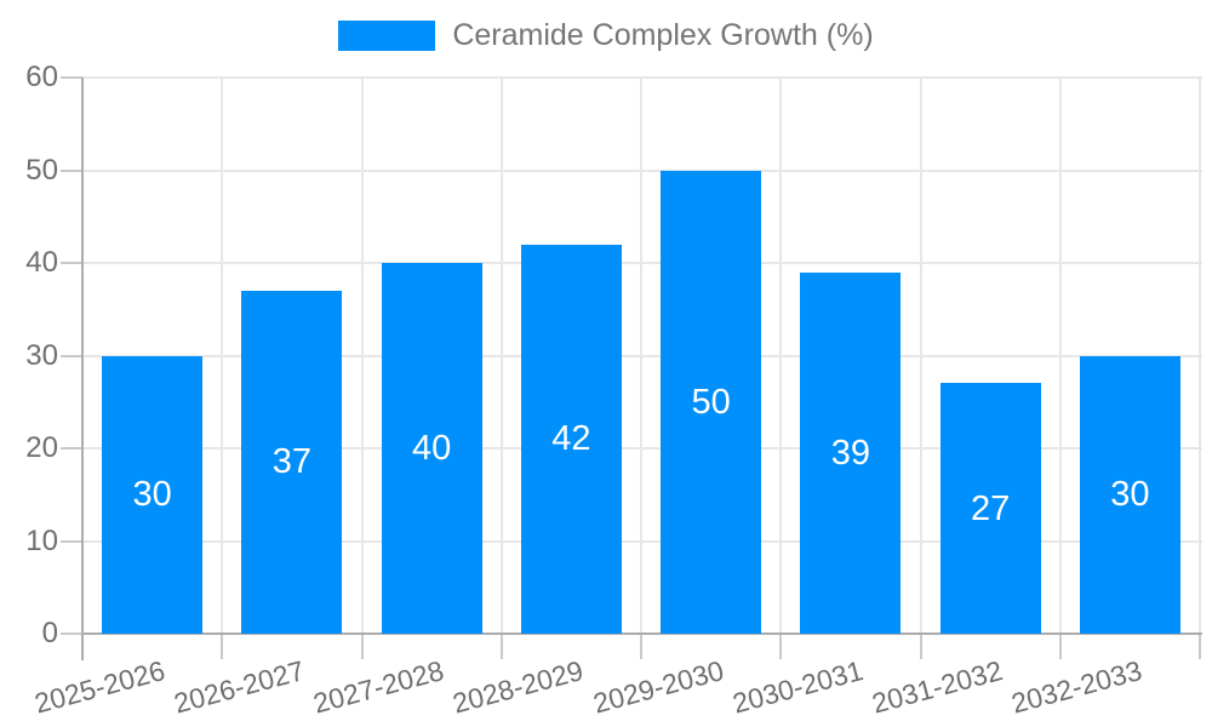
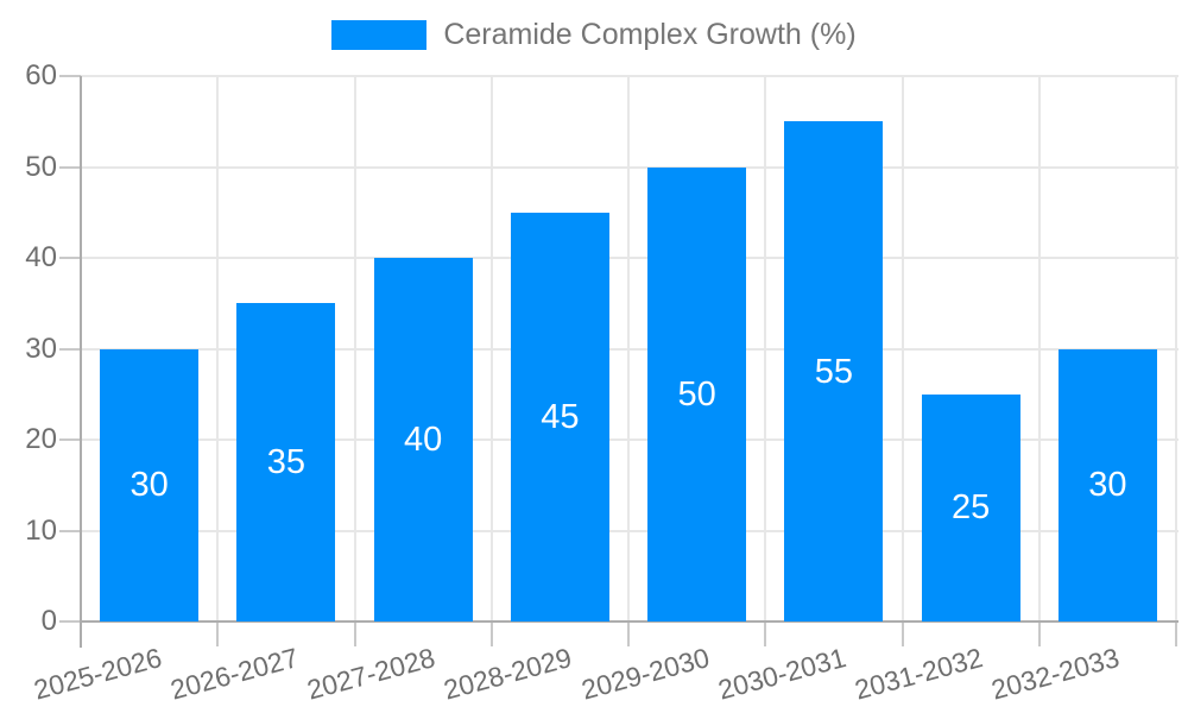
2026-2027: 37 -> 35
2028-2029: 42 -> 45
2030-2031: 39 -> 55
2031-2032: 27 -> 25
